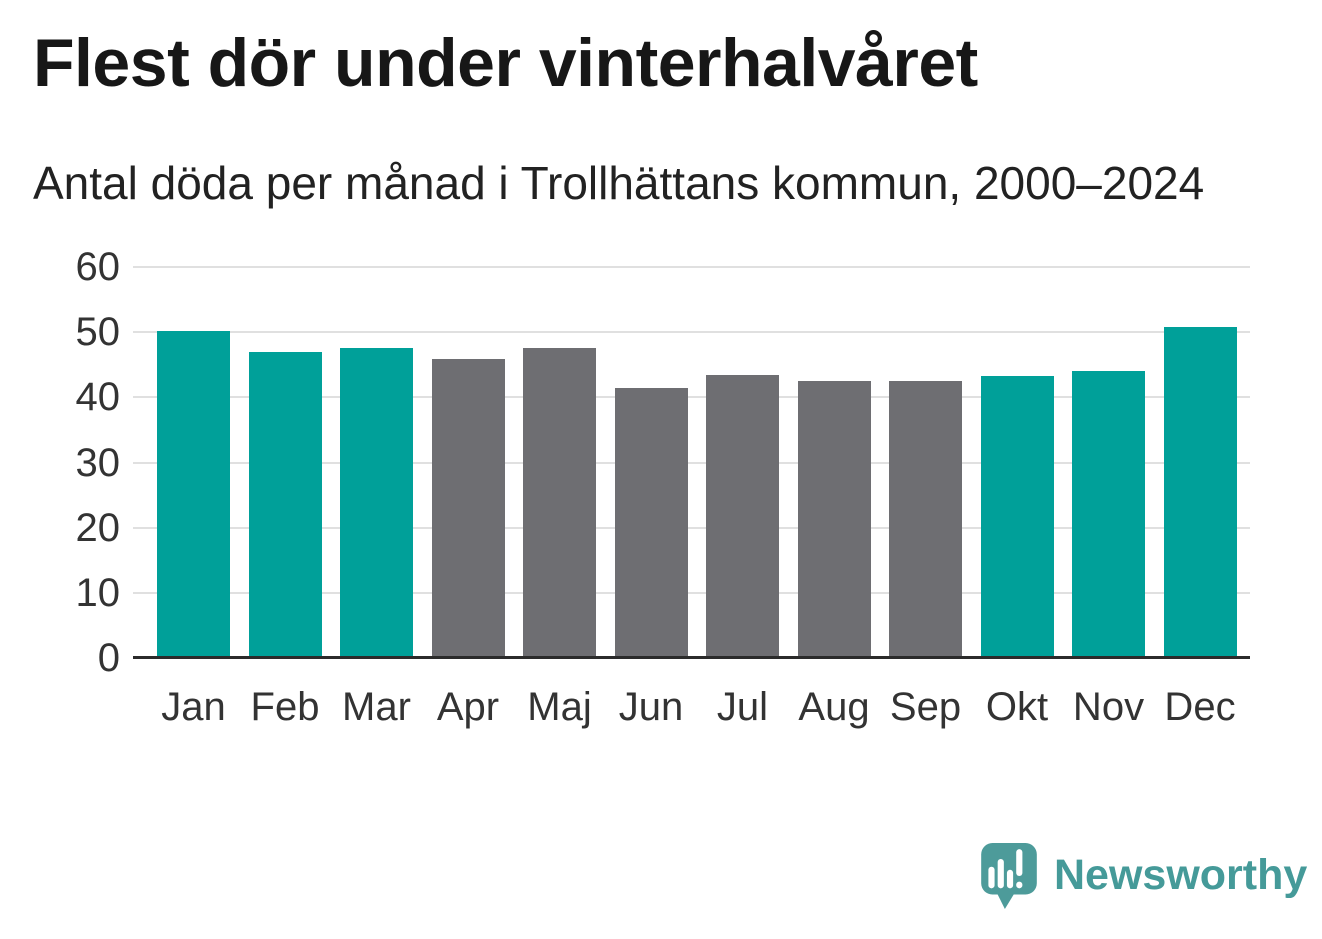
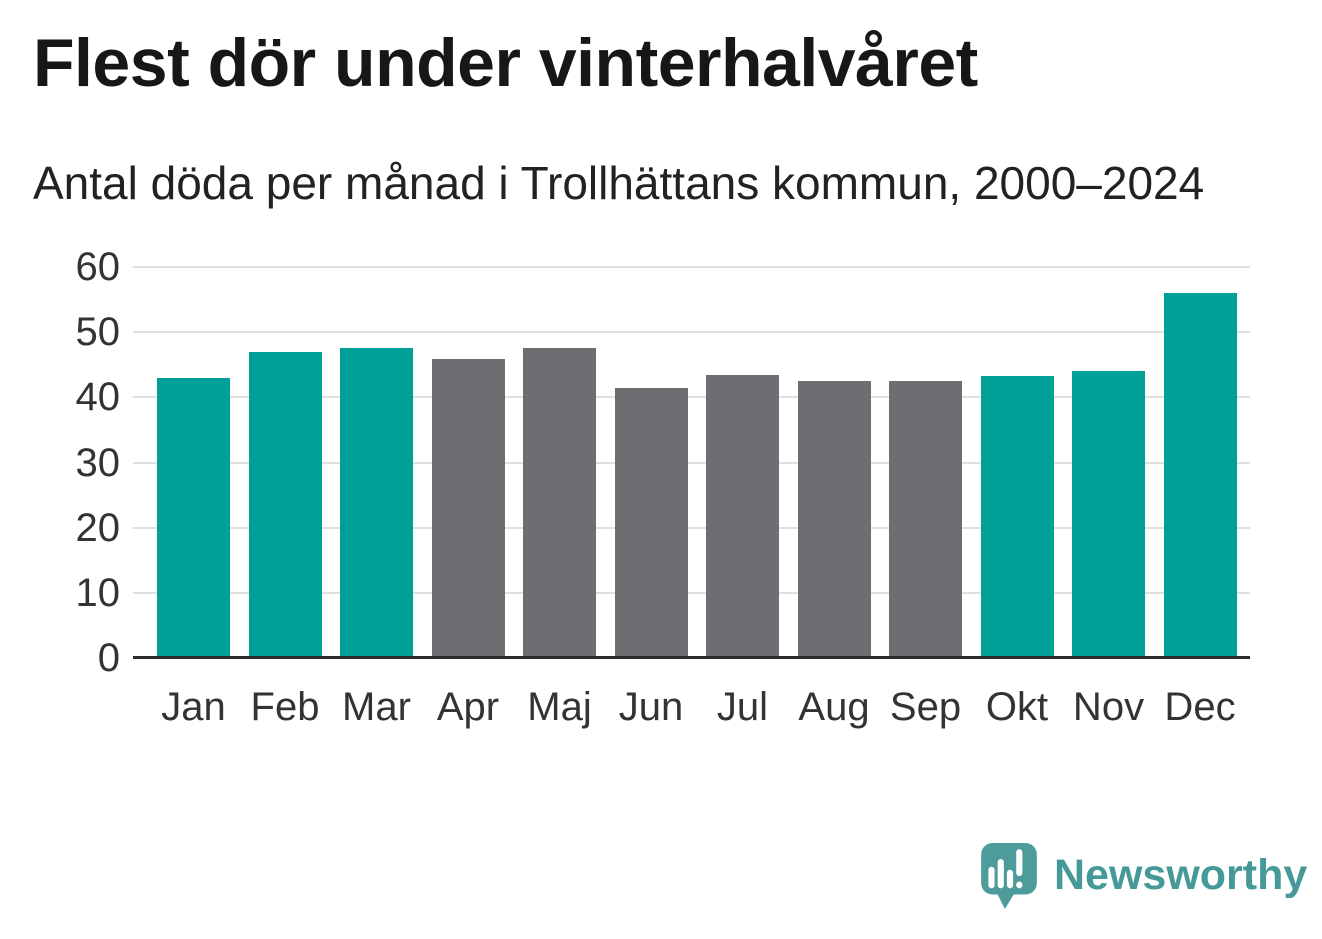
Jan: 50 -> 43
Dec: 51 -> 56
